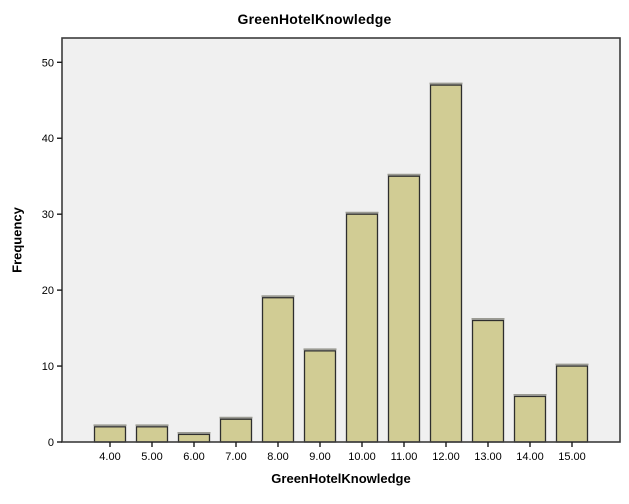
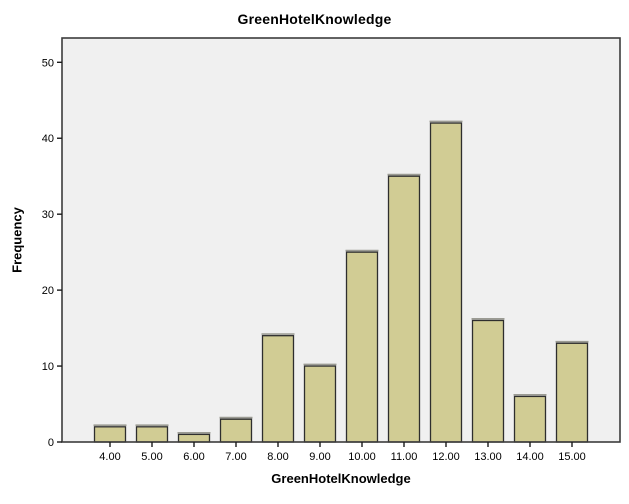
8.00: 19 -> 14
9.00: 12 -> 10
10.00: 30 -> 25
12.00: 47 -> 42
15.00: 10 -> 13
